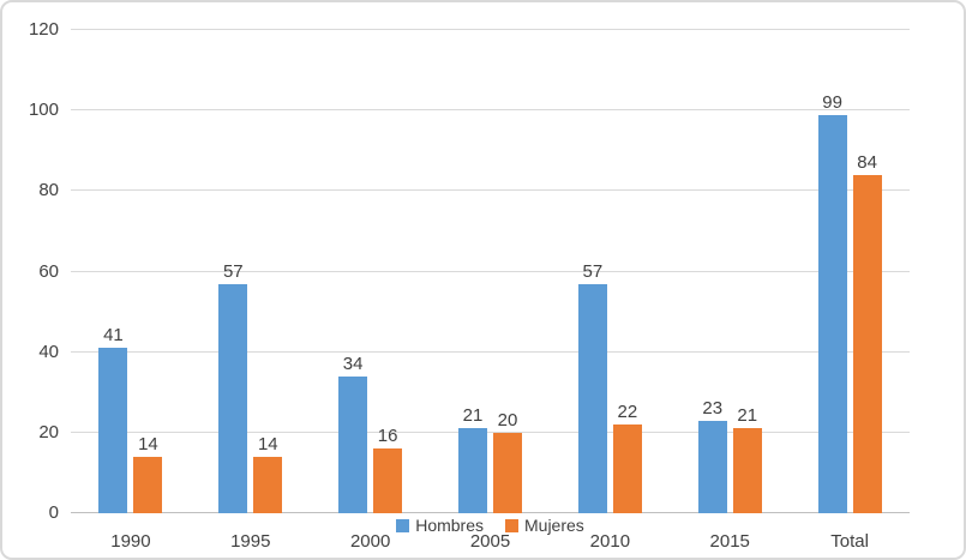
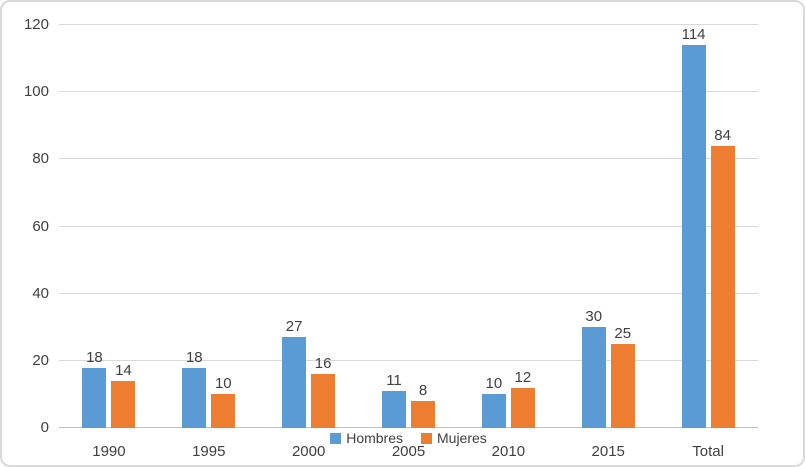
Hombres/1990: 41 -> 18
Hombres/1995: 57 -> 18
Mujeres/1995: 14 -> 10
Hombres/2000: 34 -> 27
Hombres/2005: 21 -> 11
Mujeres/2005: 20 -> 8
Hombres/2010: 57 -> 10
Mujeres/2010: 22 -> 12
Hombres/2015: 23 -> 30
Mujeres/2015: 21 -> 25
Hombres/Total: 99 -> 114
